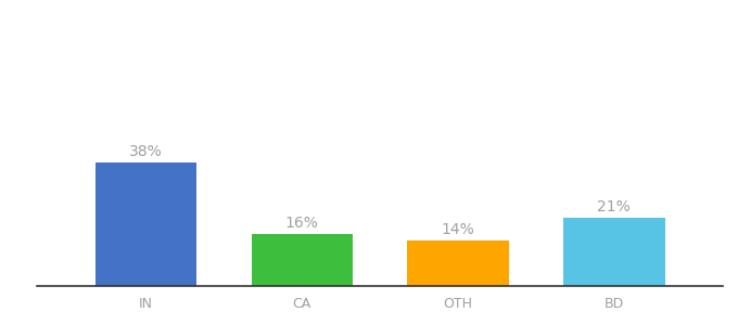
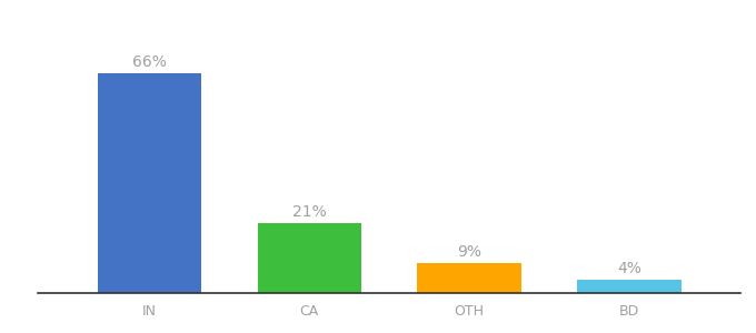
IN: 38% -> 66%
CA: 16% -> 21%
OTH: 14% -> 9%
BD: 21% -> 4%
